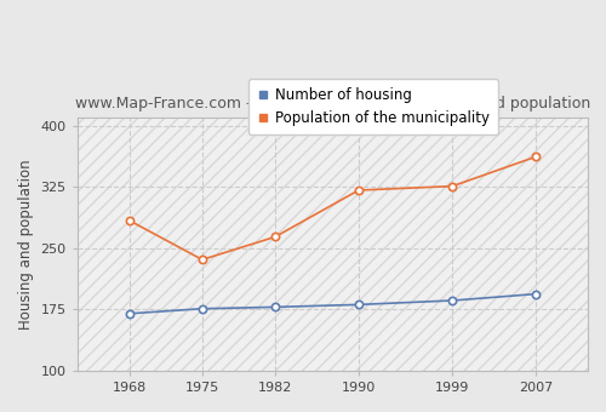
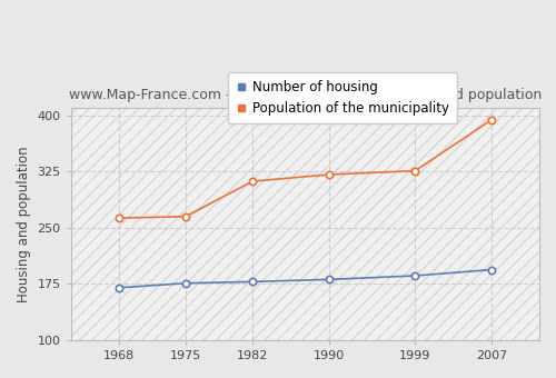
Population of the municipality/1968: 284 -> 263
Population of the municipality/1975: 236 -> 265
Population of the municipality/1982: 264 -> 312
Population of the municipality/2007: 362 -> 394
